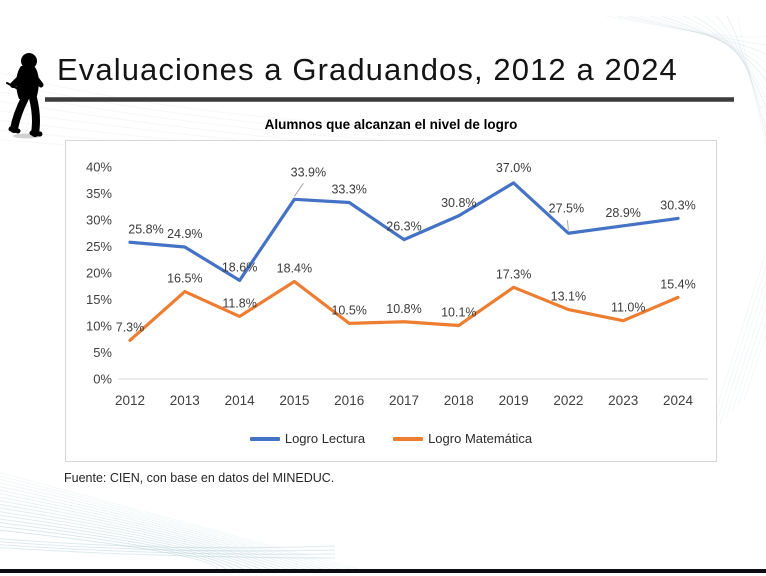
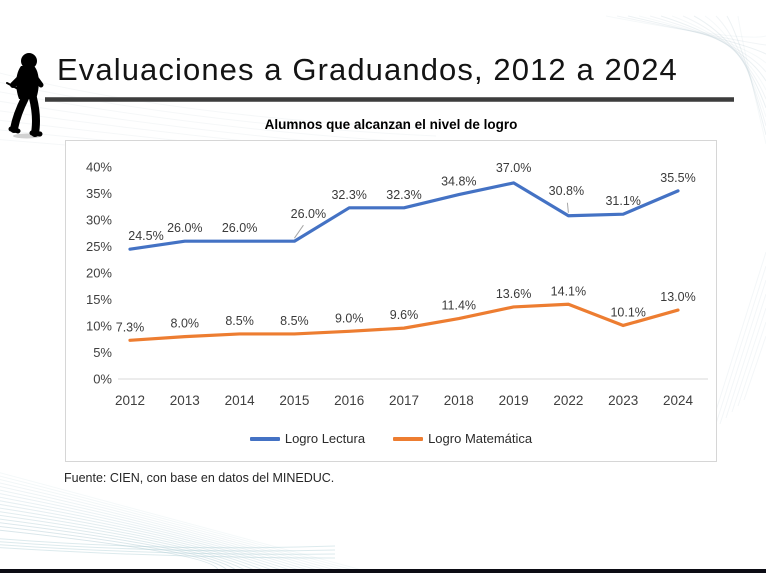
Logro Lectura/2012: 25.8% -> 24.5%
Logro Lectura/2013: 24.9% -> 26.0%
Logro Matemática/2013: 16.5% -> 8.0%
Logro Lectura/2014: 18.6% -> 26.0%
Logro Matemática/2014: 11.8% -> 8.5%
Logro Lectura/2015: 33.9% -> 26.0%
Logro Matemática/2015: 18.4% -> 8.5%
Logro Lectura/2016: 33.3% -> 32.3%
Logro Matemática/2016: 10.5% -> 9.0%
Logro Lectura/2017: 26.3% -> 32.3%
Logro Matemática/2017: 10.8% -> 9.6%
Logro Lectura/2018: 30.8% -> 34.8%
Logro Matemática/2018: 10.1% -> 11.4%
Logro Matemática/2019: 17.3% -> 13.6%
Logro Lectura/2022: 27.5% -> 30.8%
Logro Matemática/2022: 13.1% -> 14.1%
Logro Lectura/2023: 28.9% -> 31.1%
Logro Matemática/2023: 11.0% -> 10.1%
Logro Lectura/2024: 30.3% -> 35.5%
Logro Matemática/2024: 15.4% -> 13.0%
